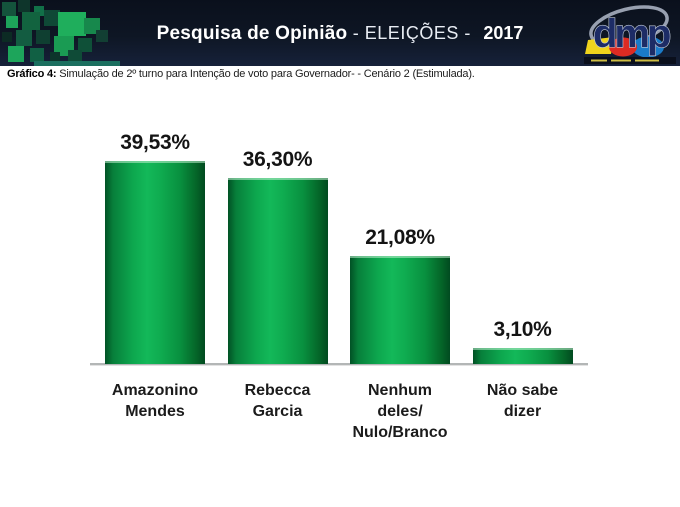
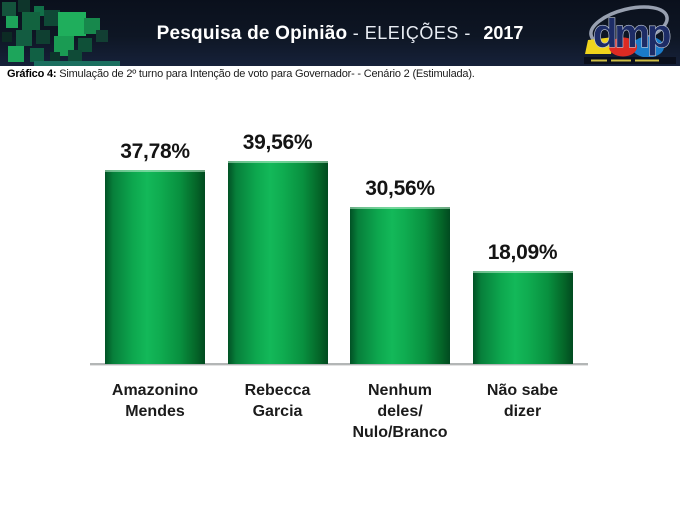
Amazonino Mendes: 39,53% -> 37,78%
Rebecca Garcia: 36,30% -> 39,56%
Nenhum deles/ Nulo/Branco: 21,08% -> 30,56%
Não sabe dizer: 3,10% -> 18,09%
